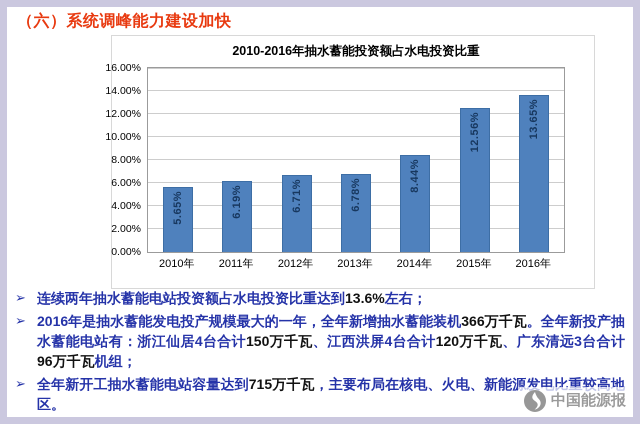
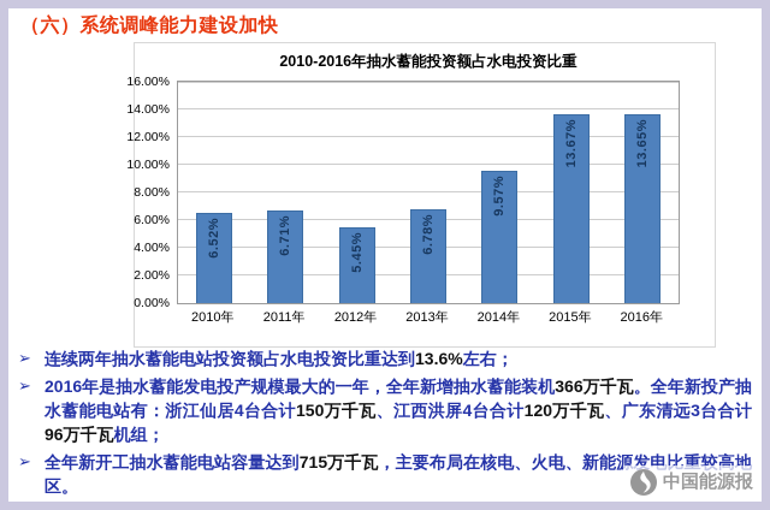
2010年: 5.65% -> 6.52%
2011年: 6.19% -> 6.71%
2012年: 6.71% -> 5.45%
2014年: 8.44% -> 9.57%
2015年: 12.56% -> 13.67%
